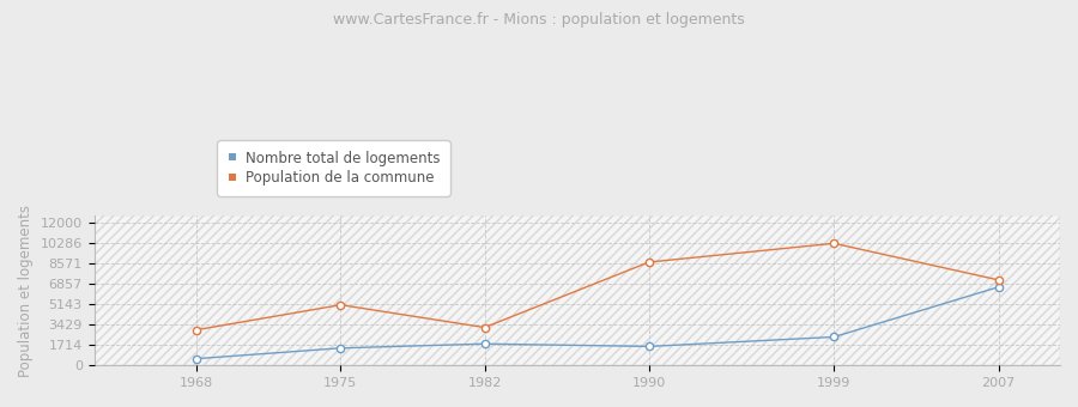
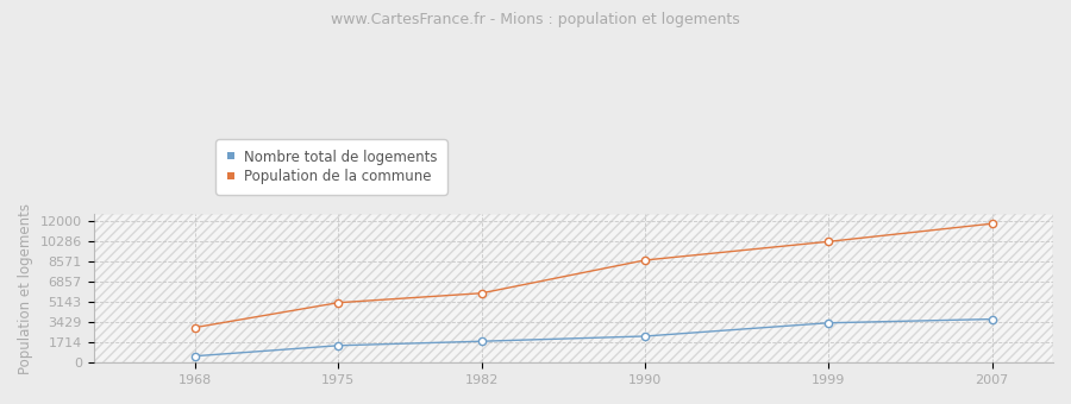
Population de la commune/1982: 3200 -> 5900
Nombre total de logements/1990: 1600 -> 2200
Nombre total de logements/1999: 2400 -> 3400
Nombre total de logements/2007: 6600 -> 3700
Population de la commune/2007: 7200 -> 11800
